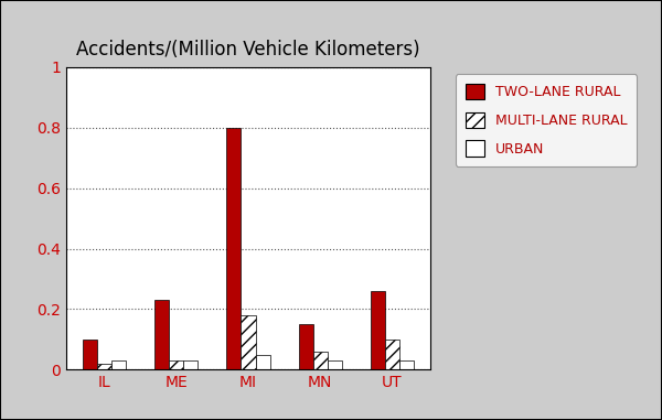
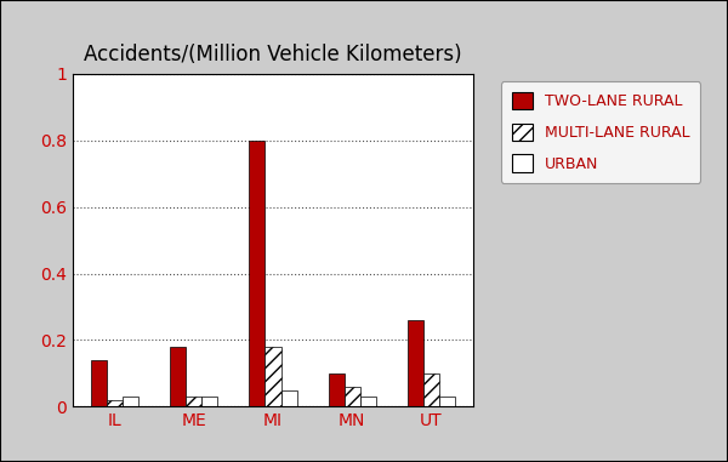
TWO-LANE RURAL/IL: 0.10 -> 0.14
TWO-LANE RURAL/ME: 0.23 -> 0.18
TWO-LANE RURAL/MN: 0.15 -> 0.10
